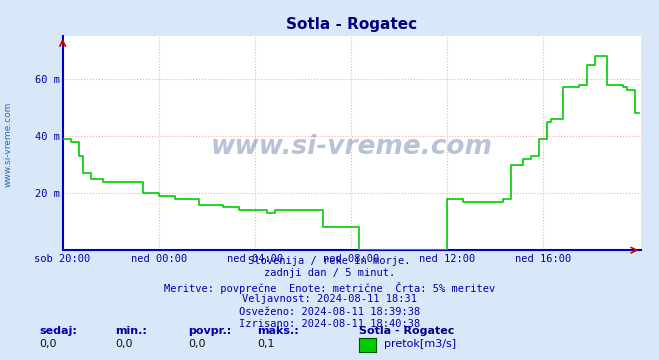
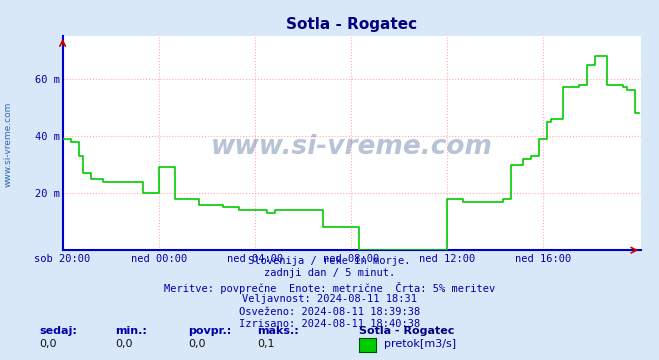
ned 00:00: 19 m -> 29 m
